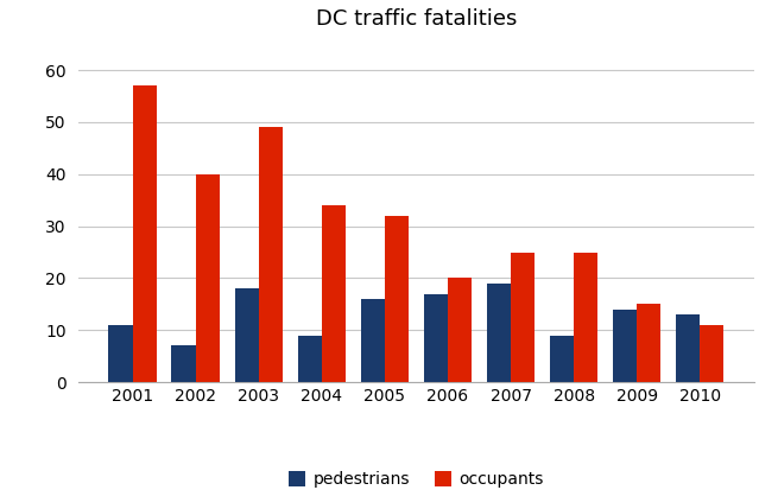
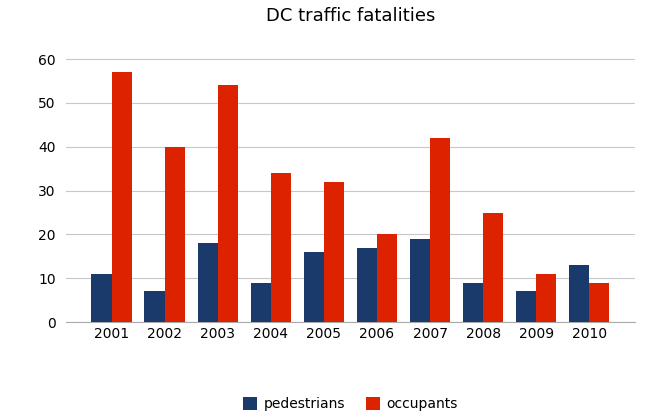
occupants/2003: 49 -> 54
occupants/2007: 25 -> 42
pedestrians/2009: 14 -> 7
occupants/2009: 15 -> 11
occupants/2010: 11 -> 9
